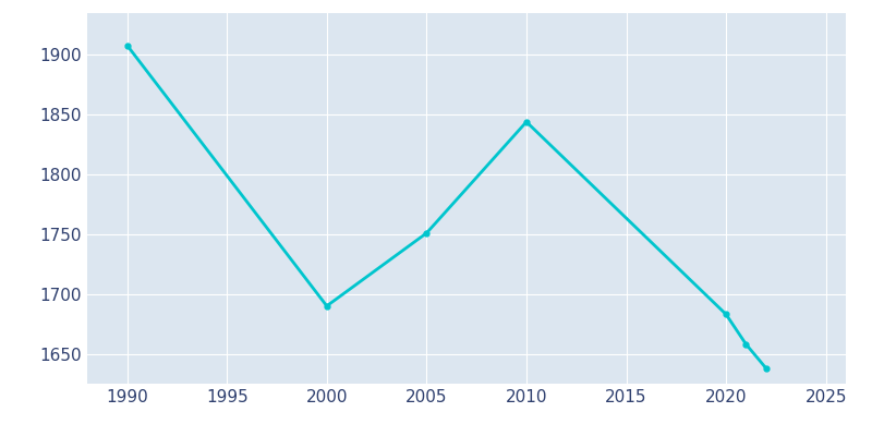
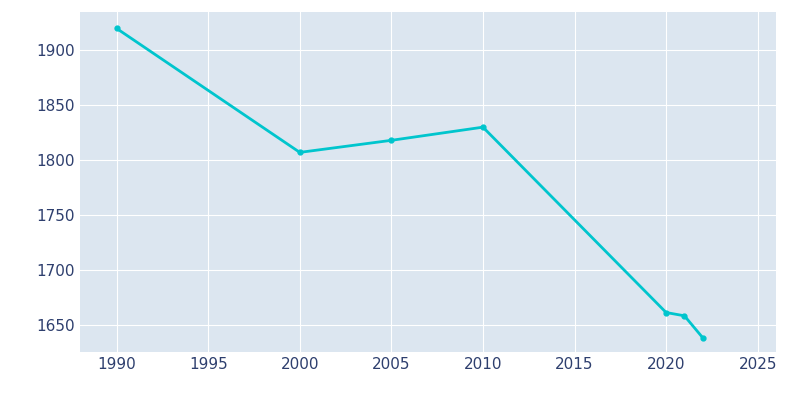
1990: 1908 -> 1920
2000: 1690 -> 1807
2005: 1751 -> 1818
2010: 1844 -> 1830
2020: 1683 -> 1661
